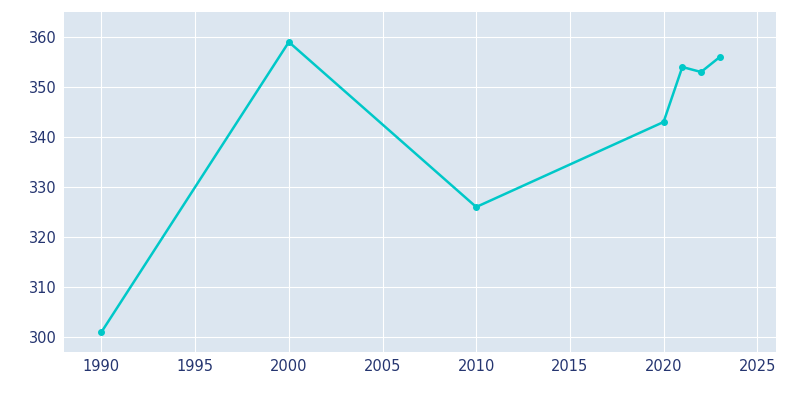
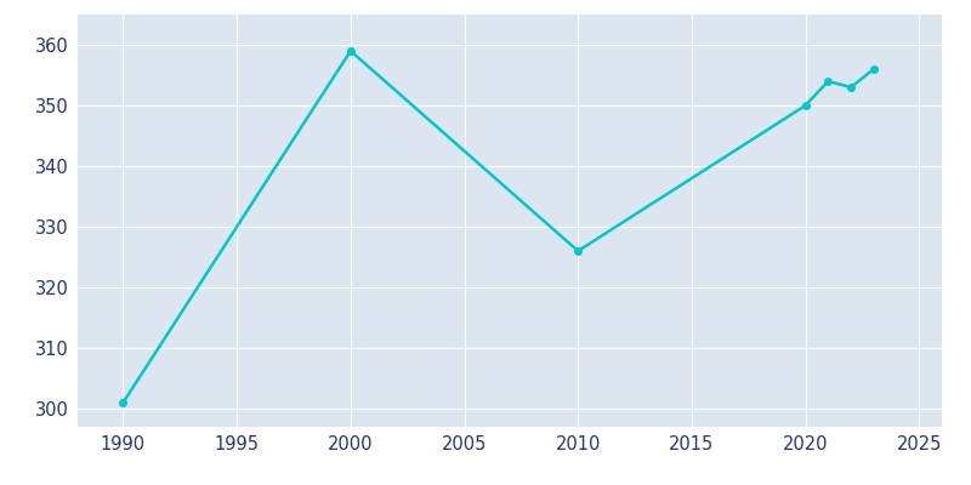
2020: 343 -> 350
